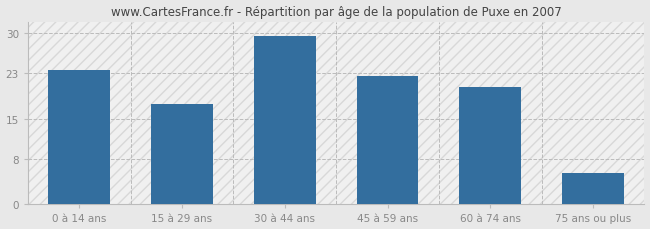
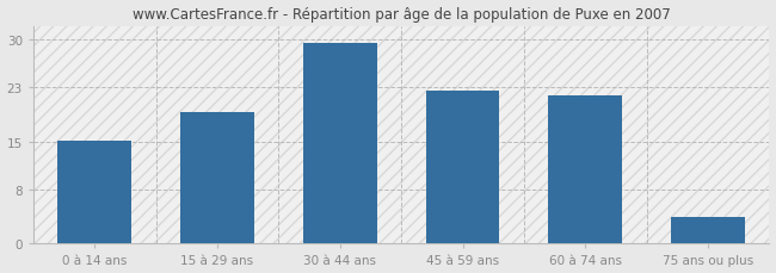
0 à 14 ans: 23.5 -> 15.2
15 à 29 ans: 17.5 -> 19.4
60 à 74 ans: 20.5 -> 21.8
75 ans ou plus: 5.5 -> 4.0
